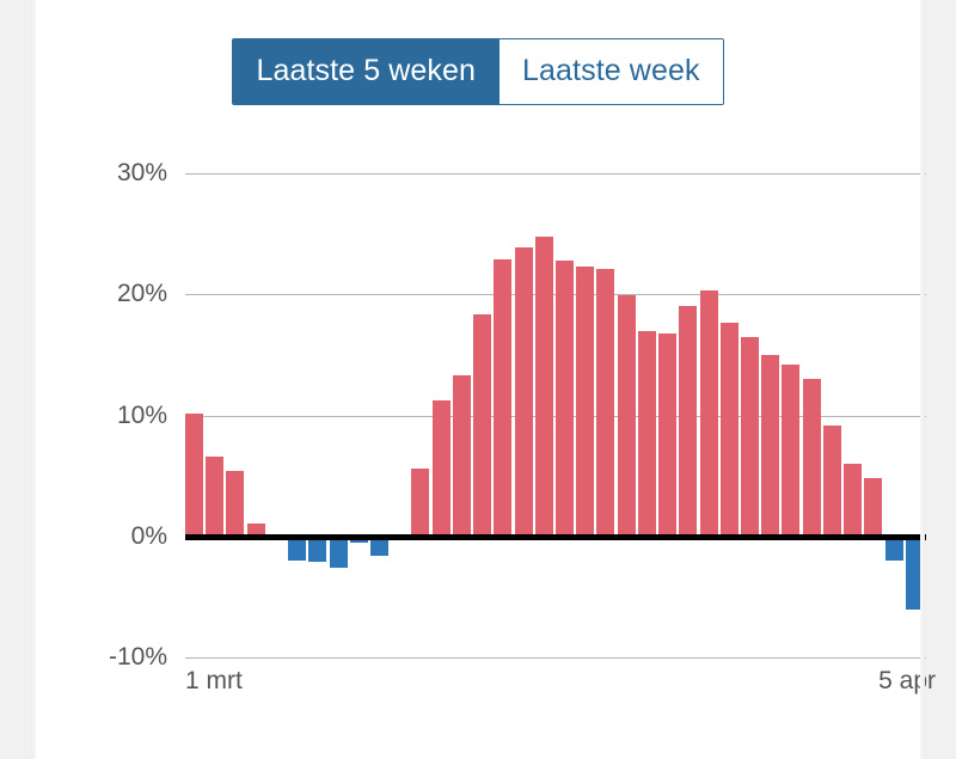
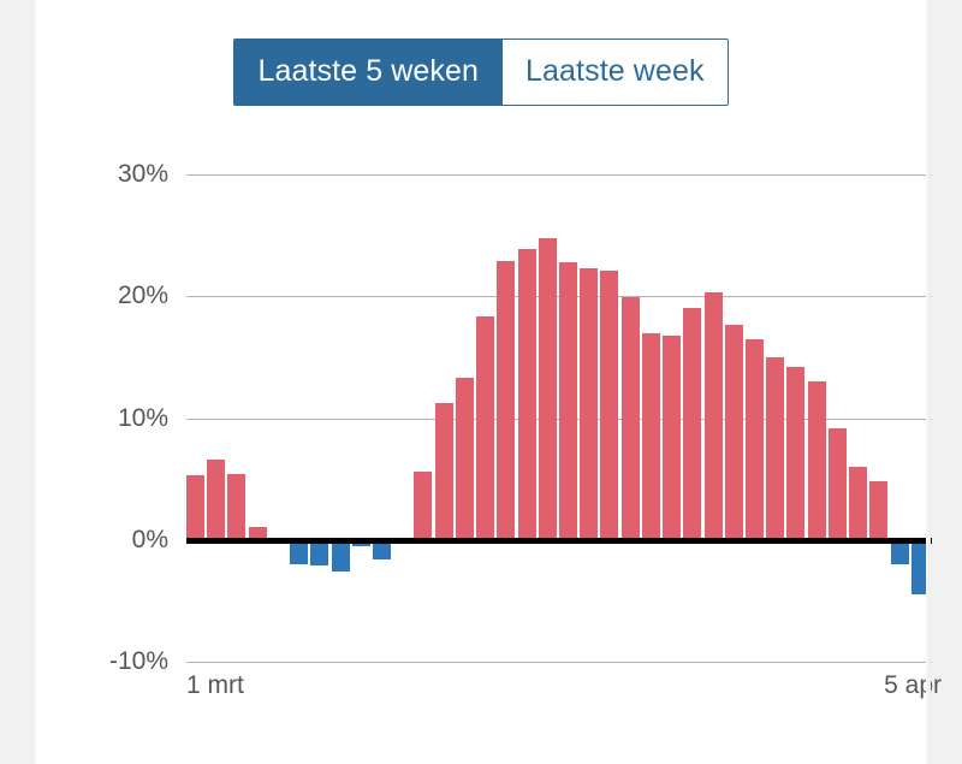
1 mrt: 10.1% -> 5.3%
5 apr: -6.0% -> -4.5%
